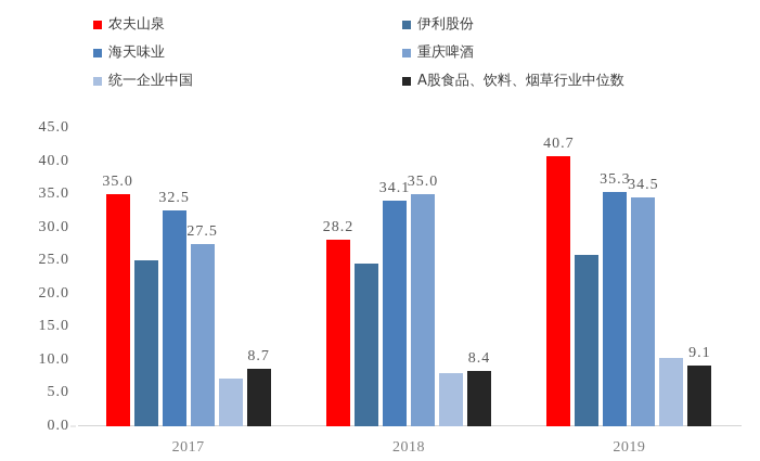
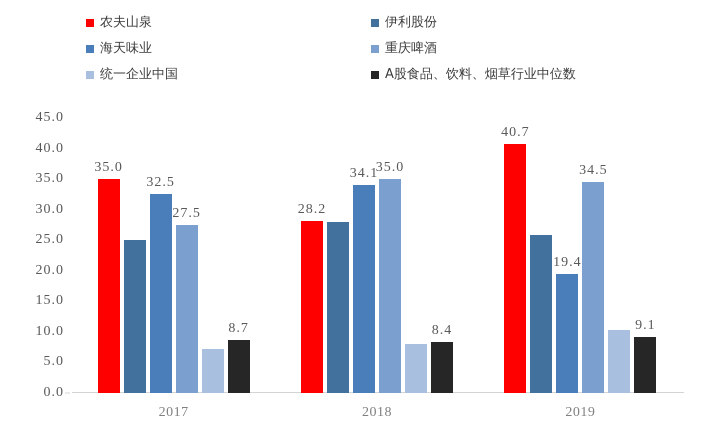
伊利股份/2018: 24 -> 28
海天味业/2019: 35.3 -> 19.4
